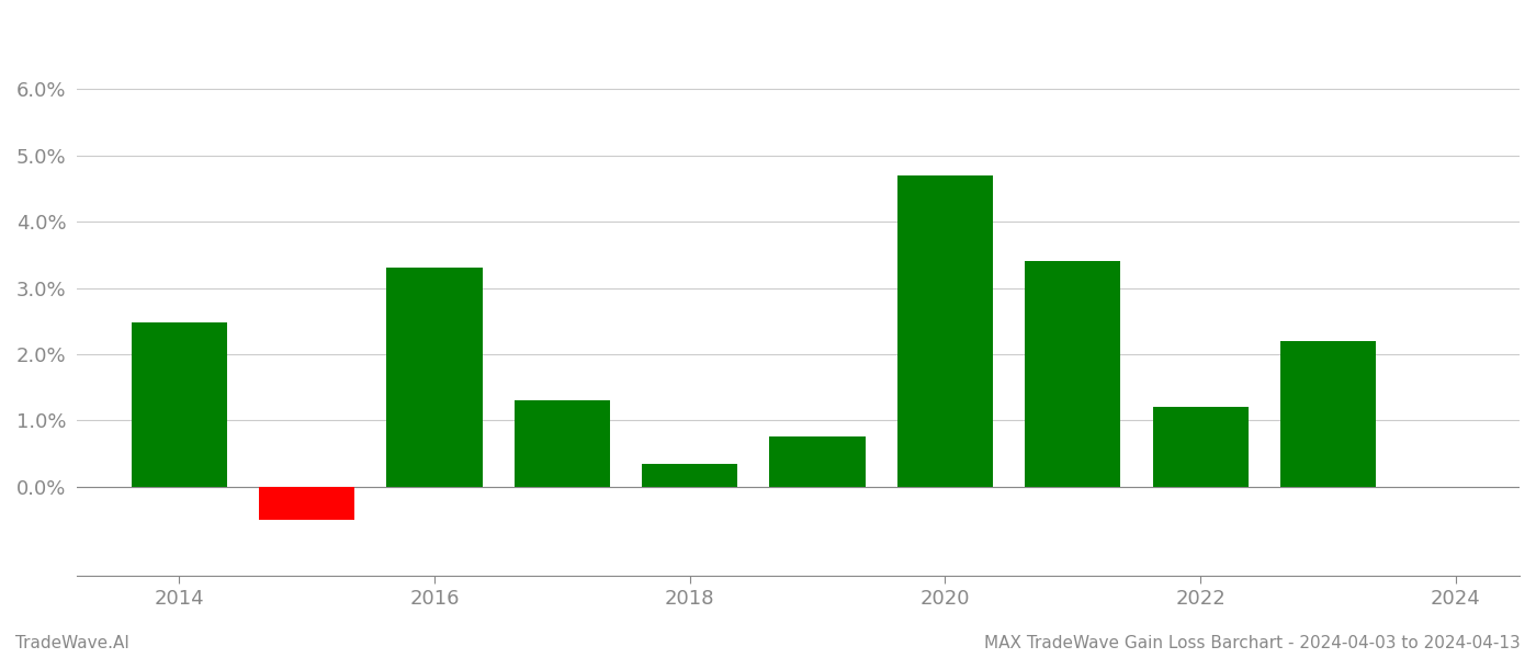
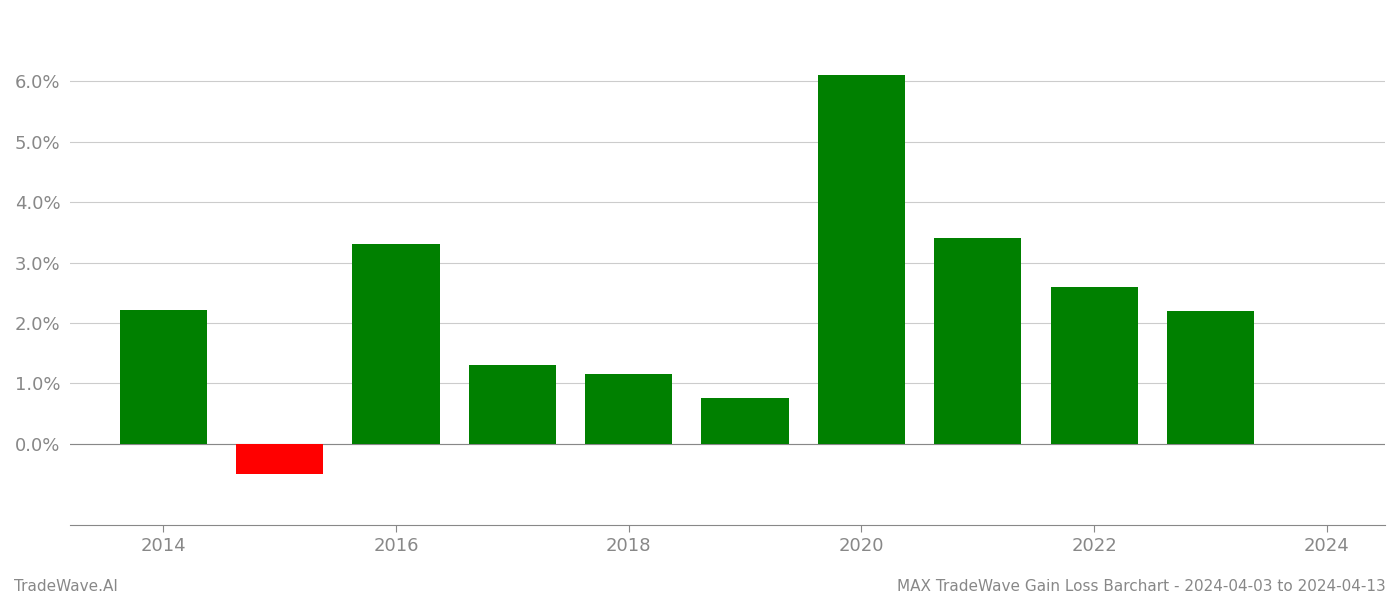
2014: 2.48% -> 2.22%
2018: 0.34% -> 1.15%
2020: 4.70% -> 6.10%
2022: 1.20% -> 2.60%
